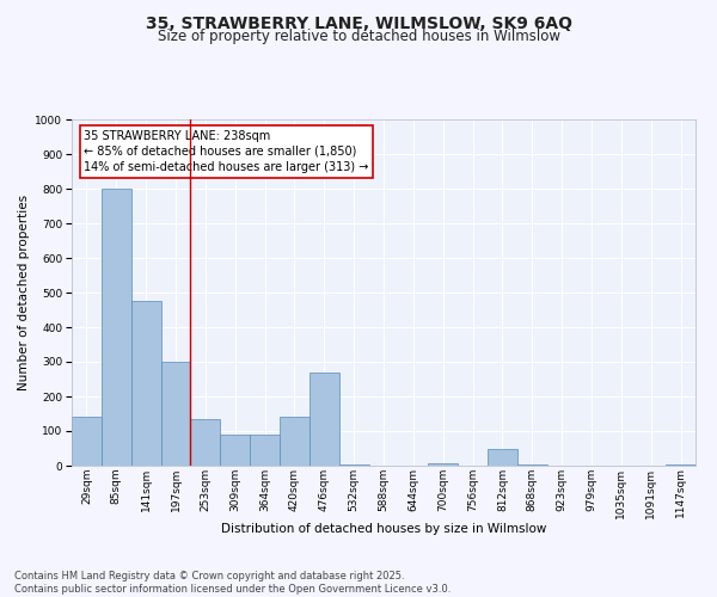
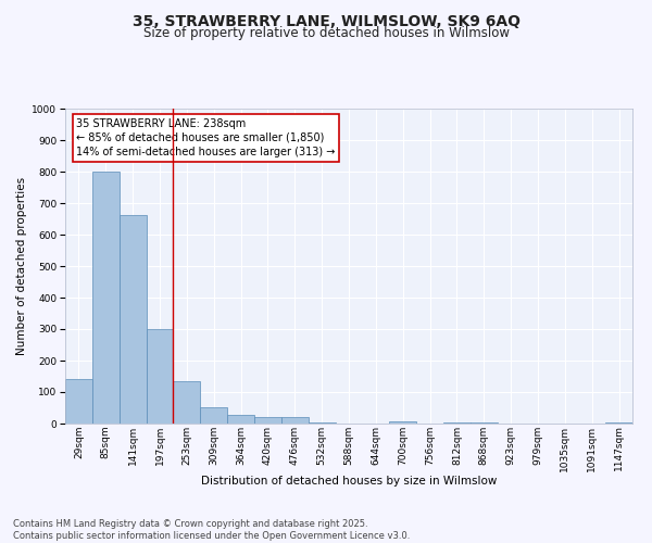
141sqm: 475 -> 663
309sqm: 90 -> 52
364sqm: 90 -> 28
420sqm: 140 -> 20
476sqm: 270 -> 20
812sqm: 50 -> 3
